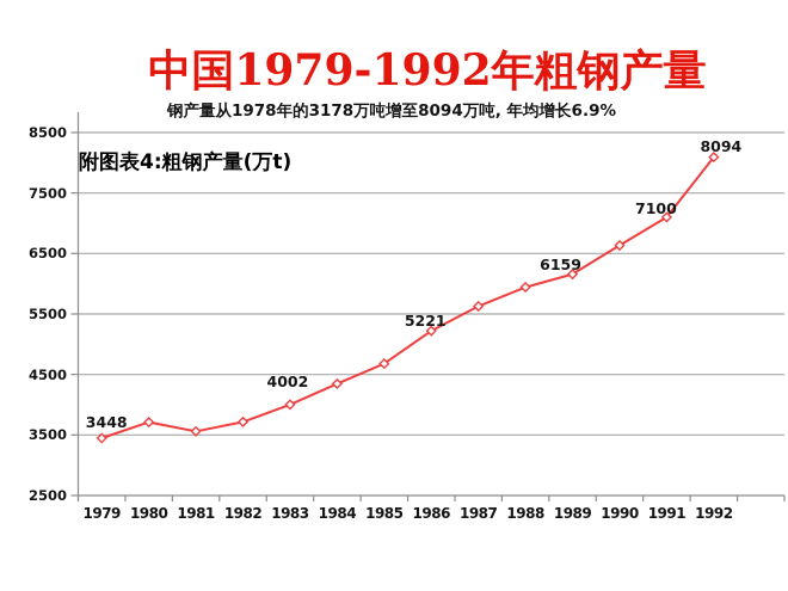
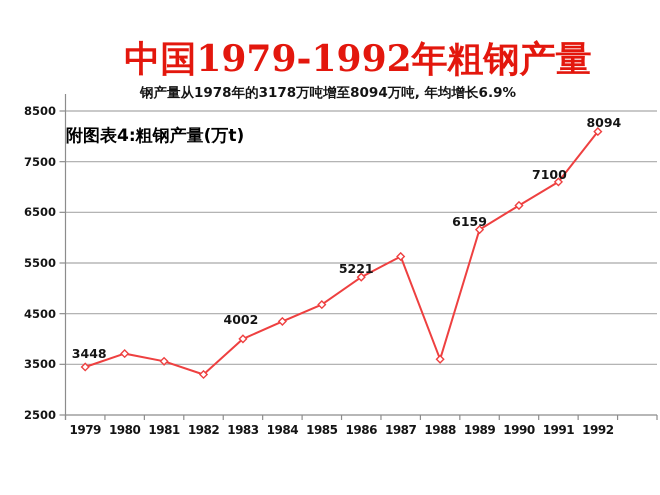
1982: 3700 -> 3300
1988: 5900 -> 3600
